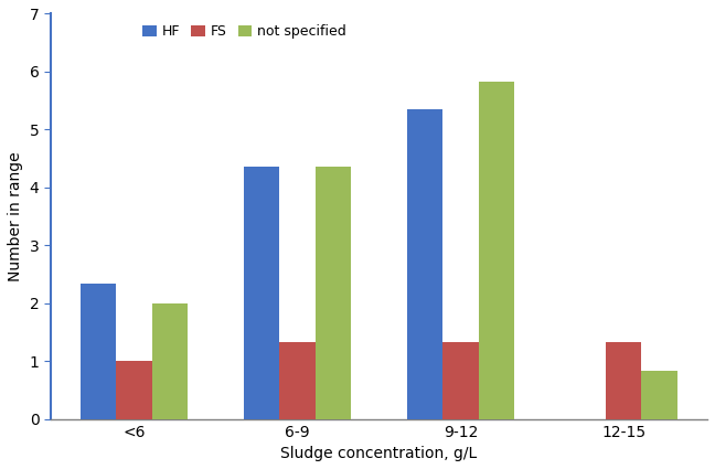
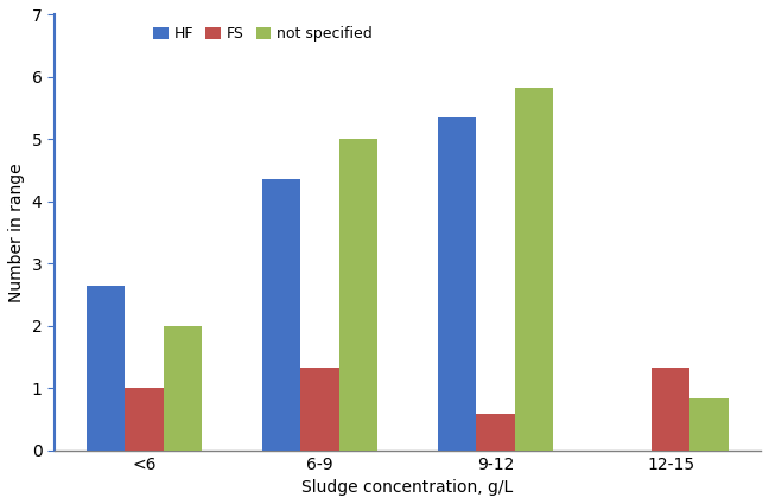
HF/<6: 2.33 -> 2.64
not specified/6-9: 4.35 -> 5.00
FS/9-12: 1.33 -> 0.58
